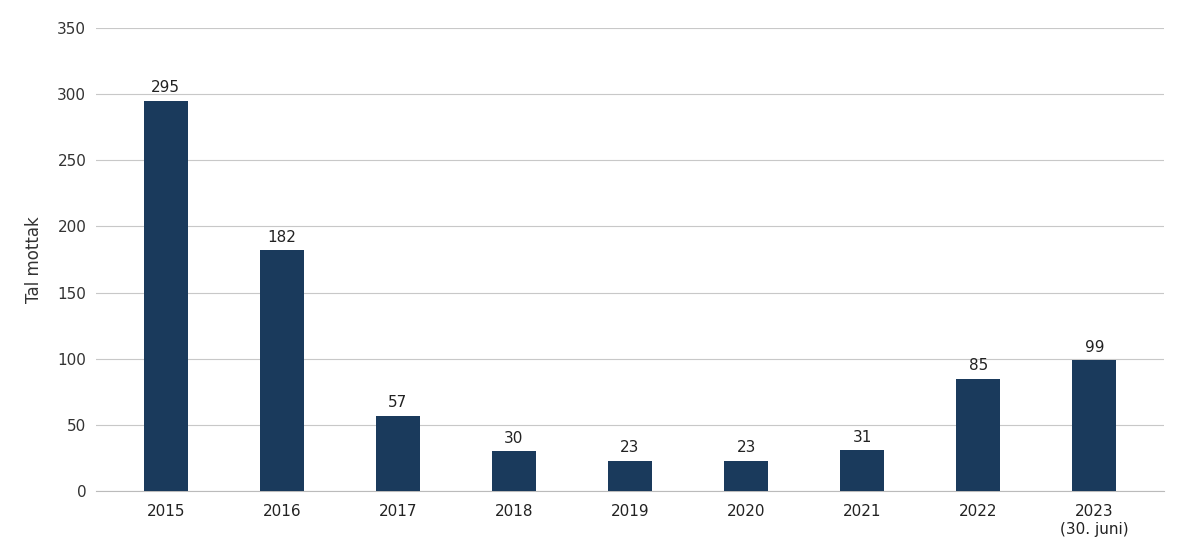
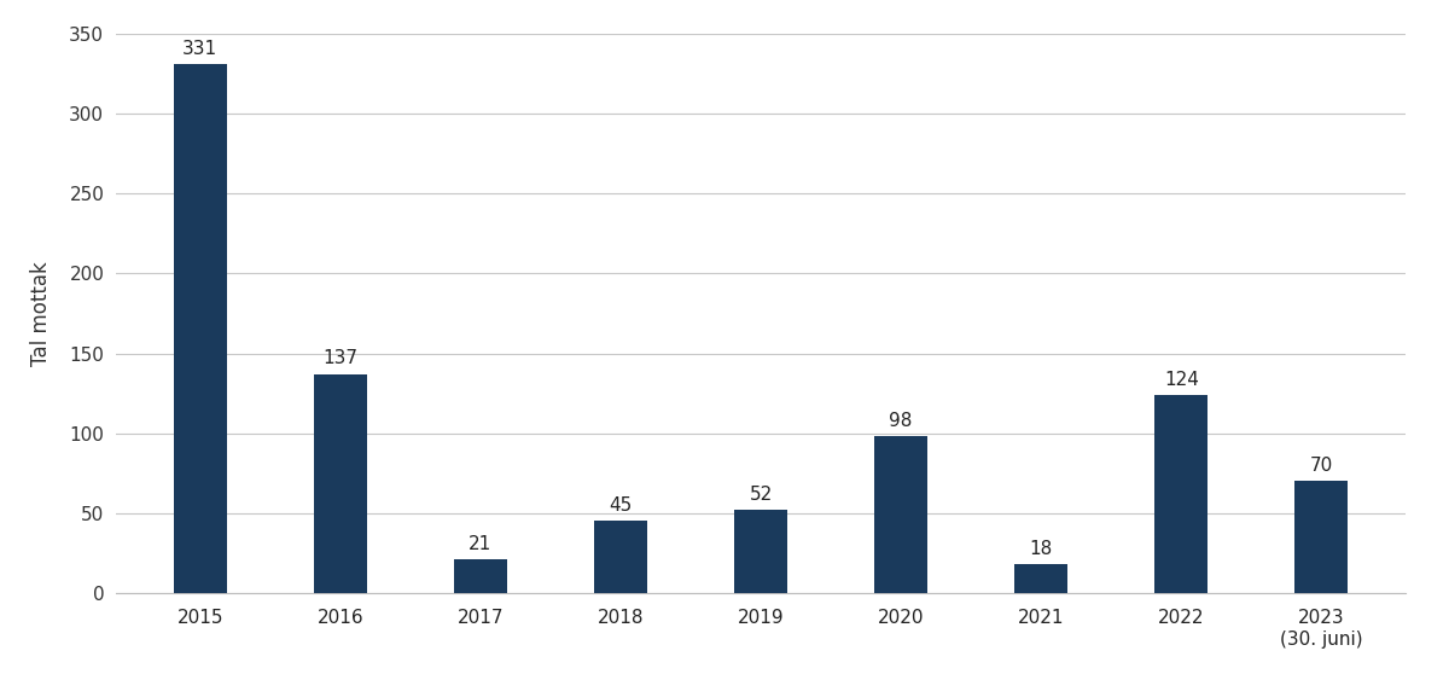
2015: 295 -> 331
2016: 182 -> 137
2017: 57 -> 21
2018: 30 -> 45
2019: 23 -> 52
2020: 23 -> 98
2021: 31 -> 18
2022: 85 -> 124
2023 (30. juni): 99 -> 70
